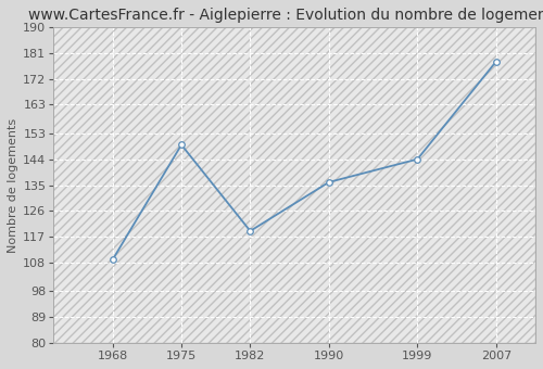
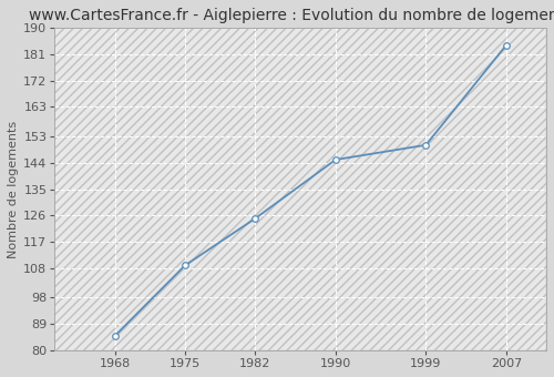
1968: 109 -> 85
1975: 149 -> 109
1982: 119 -> 125
1990: 136 -> 145
1999: 144 -> 150
2007: 178 -> 184
